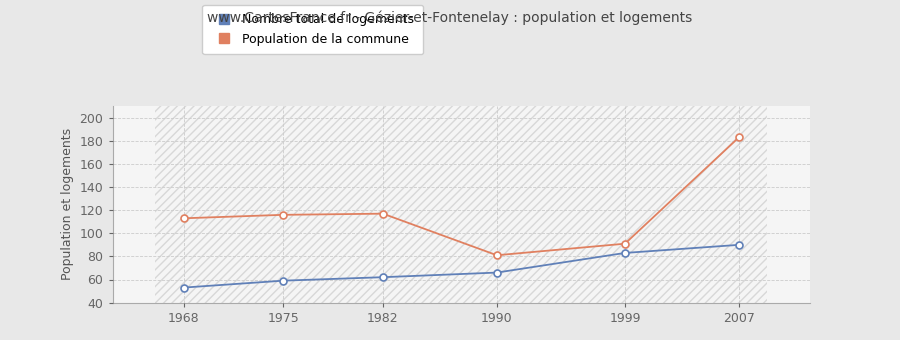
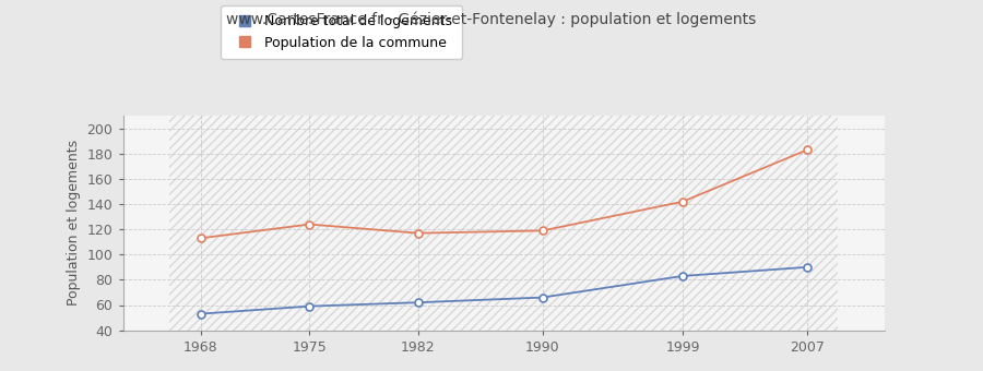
Population de la commune/1975: 116 -> 124
Population de la commune/1990: 81 -> 119
Population de la commune/1999: 91 -> 142
